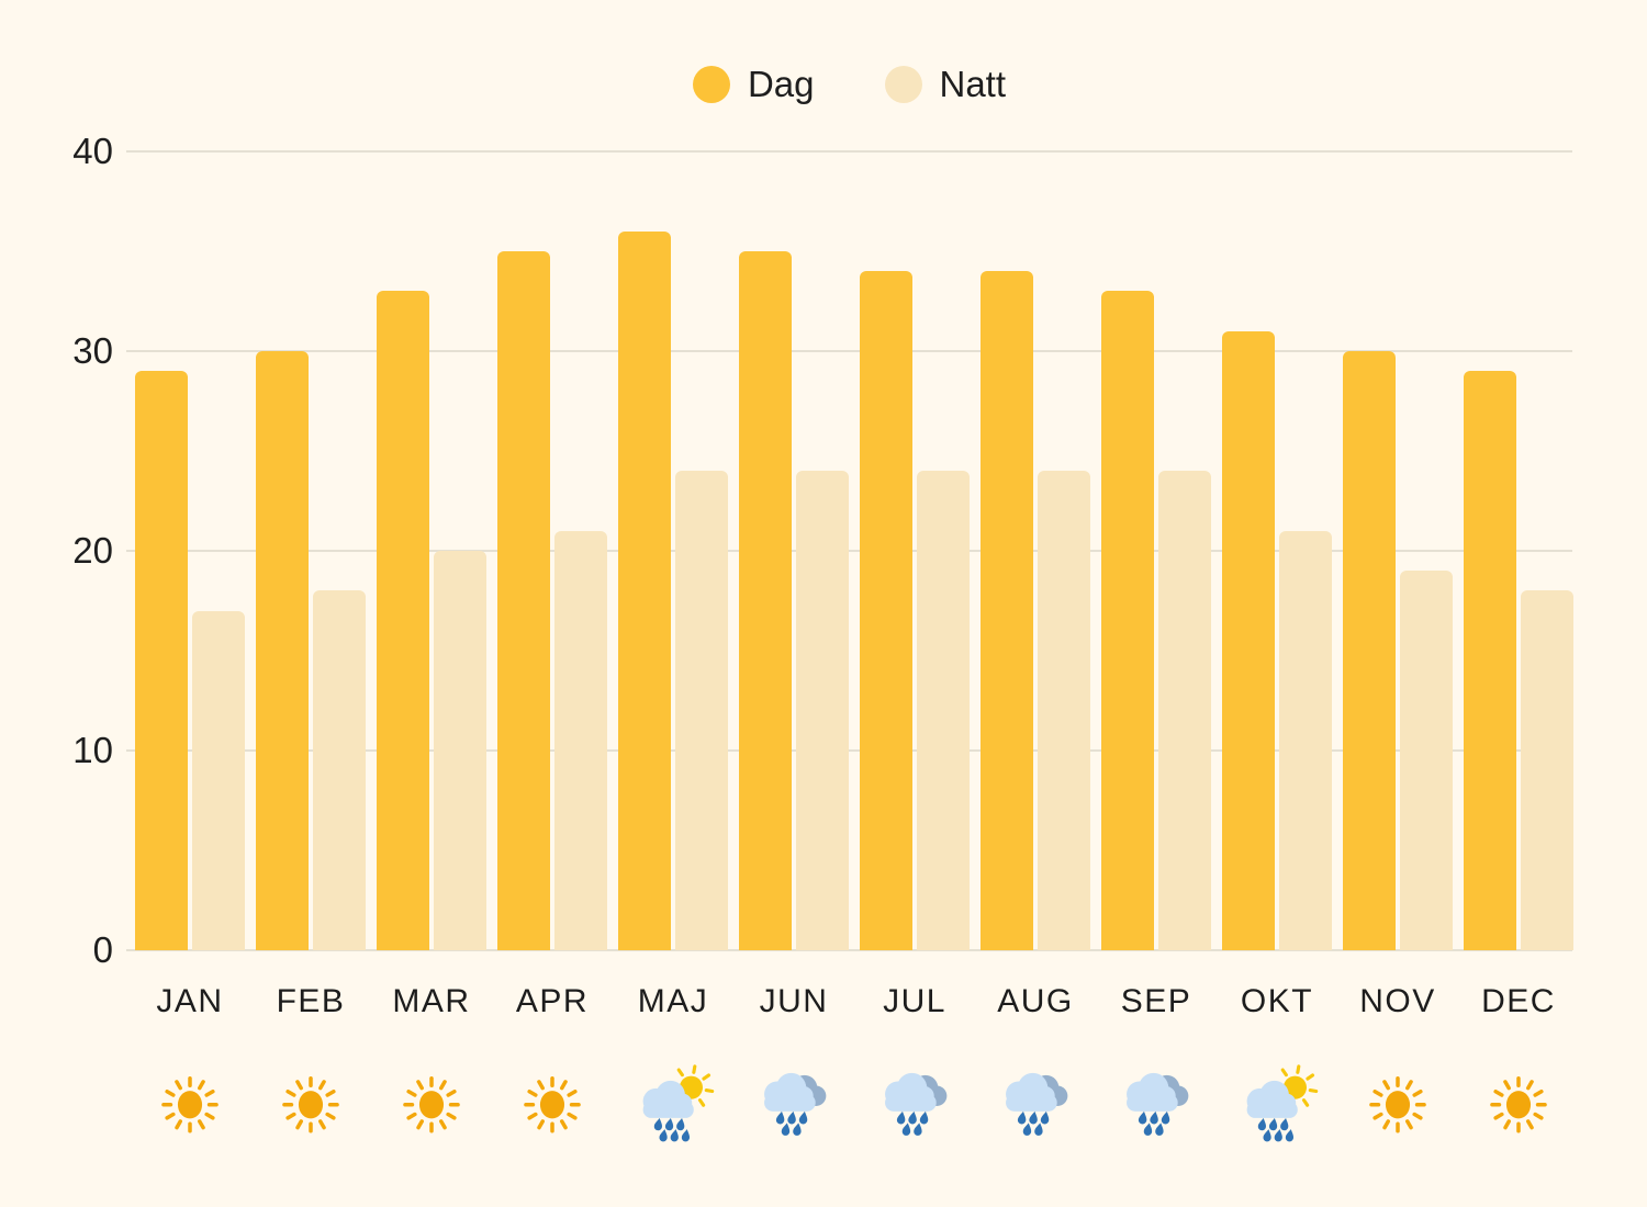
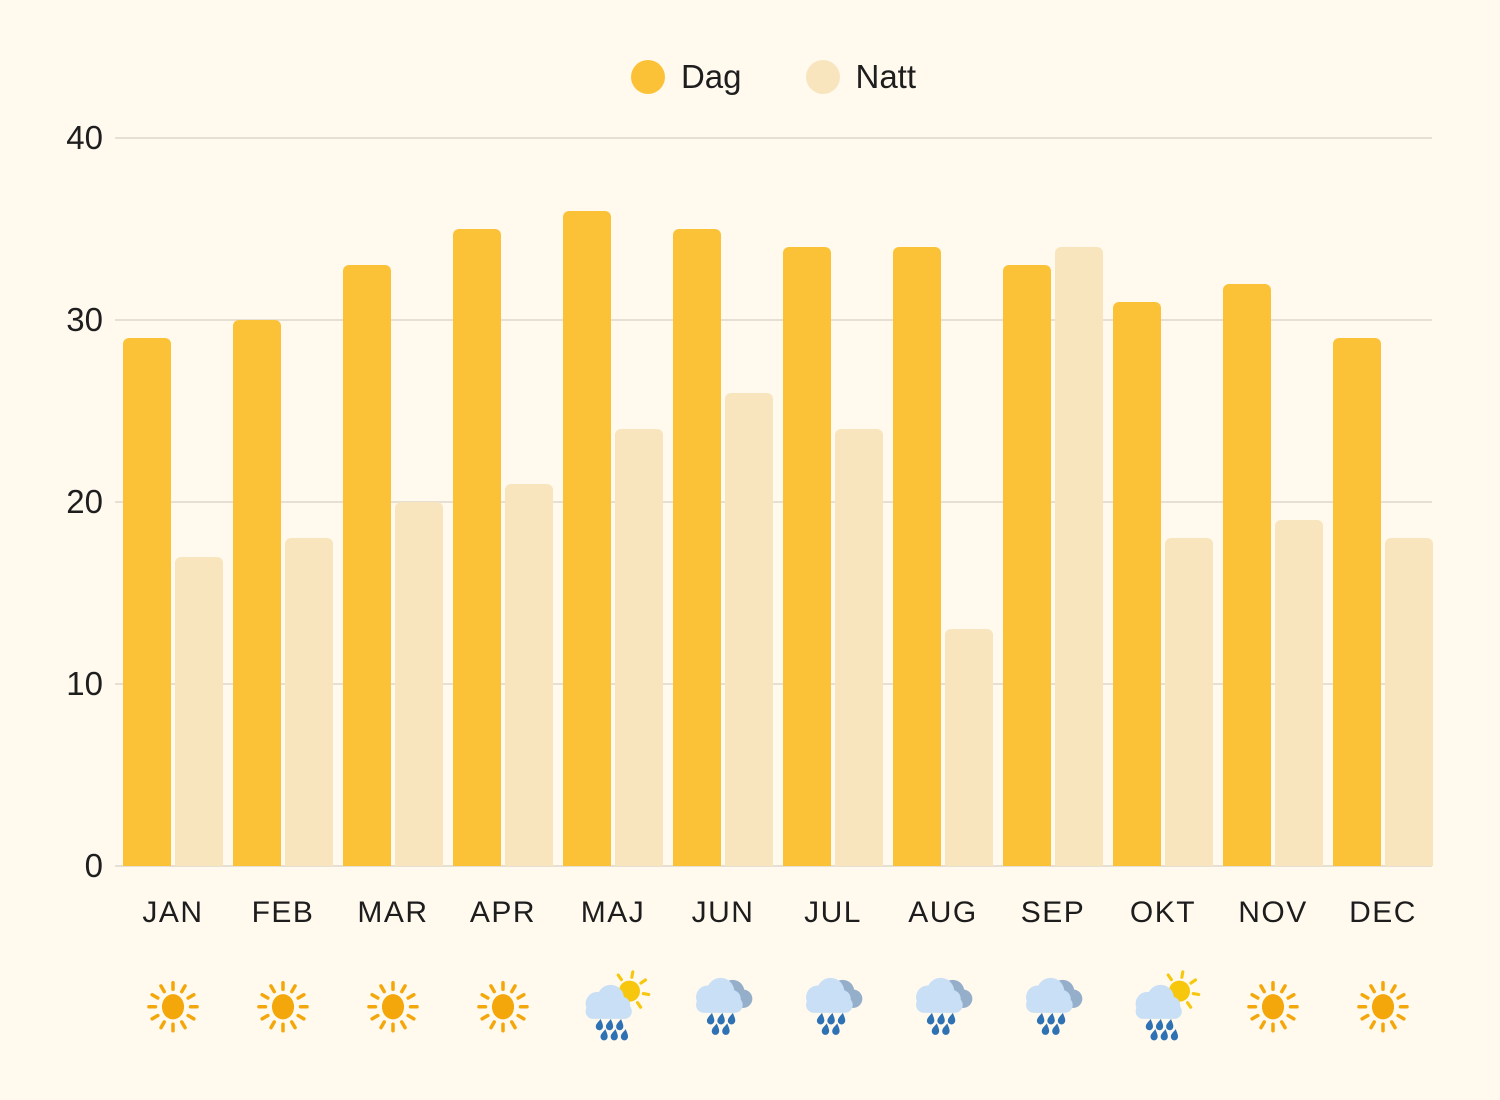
Natt/JUN: 24 -> 26
Natt/AUG: 24 -> 13
Natt/SEP: 24 -> 34
Natt/OKT: 21 -> 18
Dag/NOV: 30 -> 32
